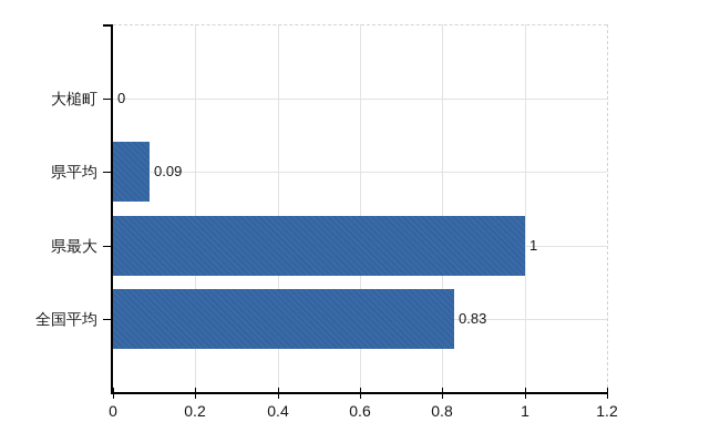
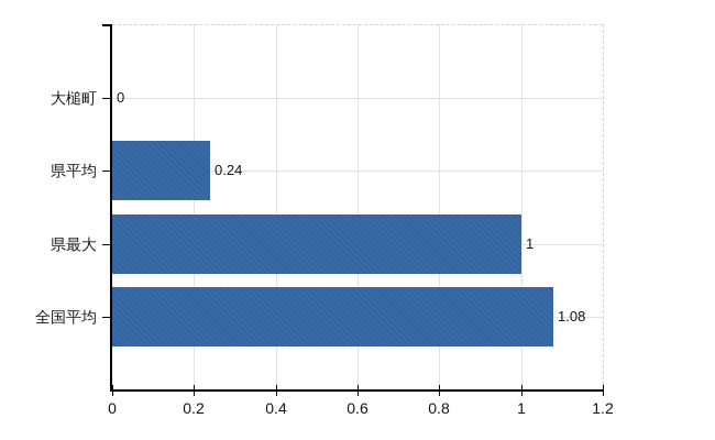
県平均: 0.09 -> 0.24
全国平均: 0.83 -> 1.08
